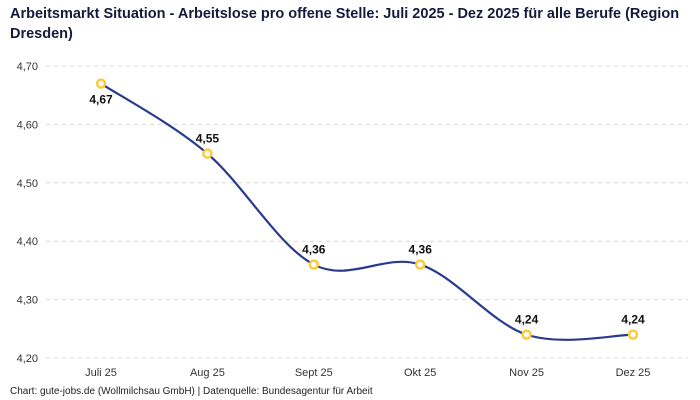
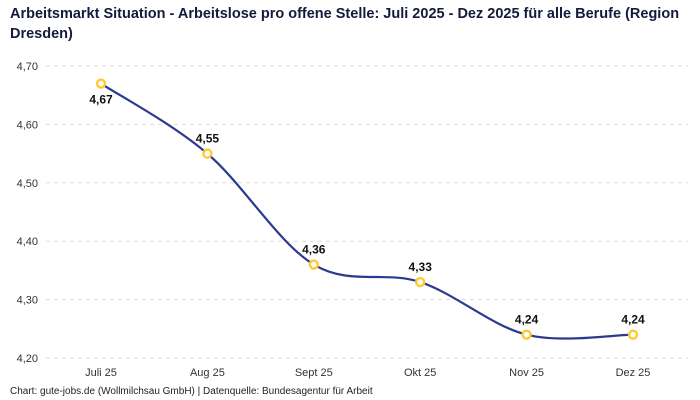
Okt 25: 4,36 -> 4,33
